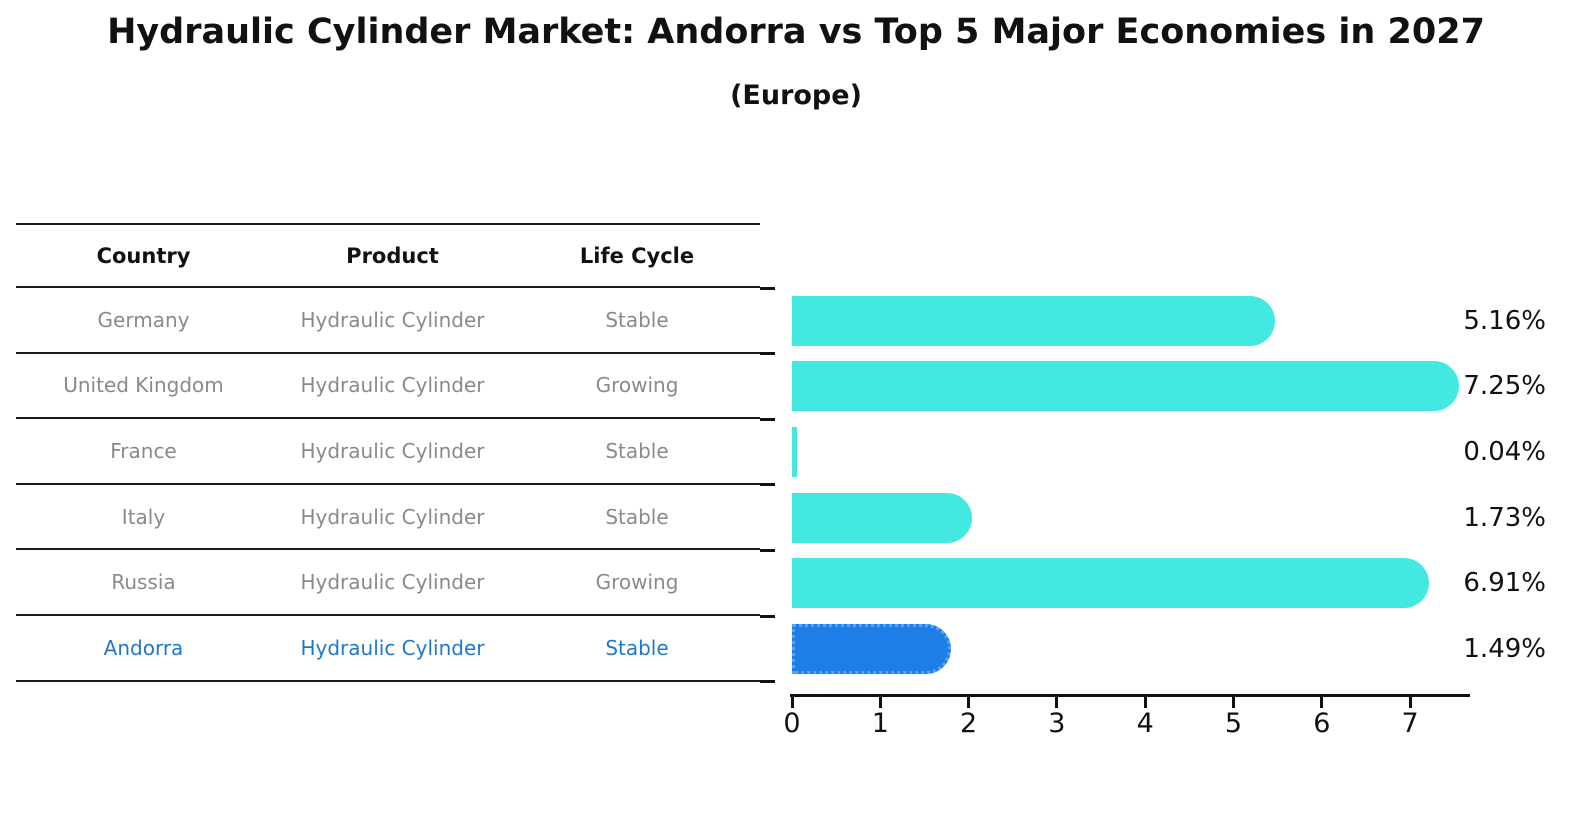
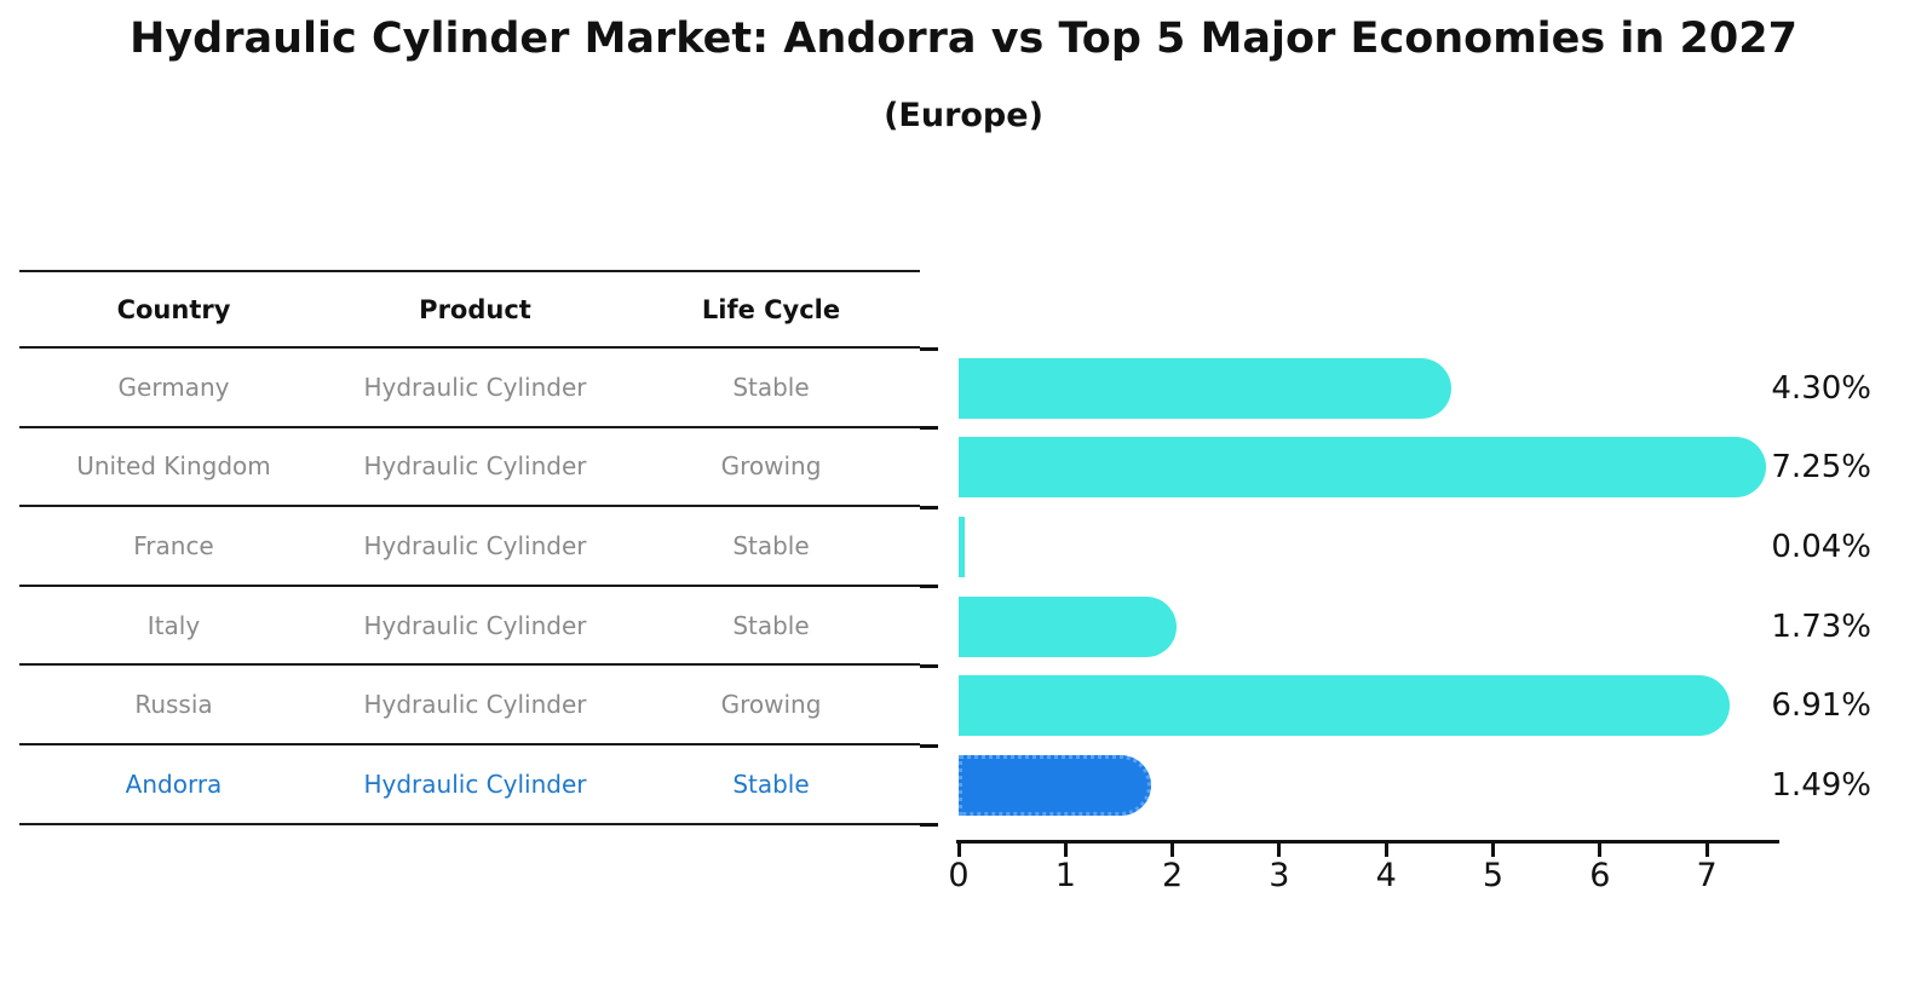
Germany: 5.16% -> 4.30%
